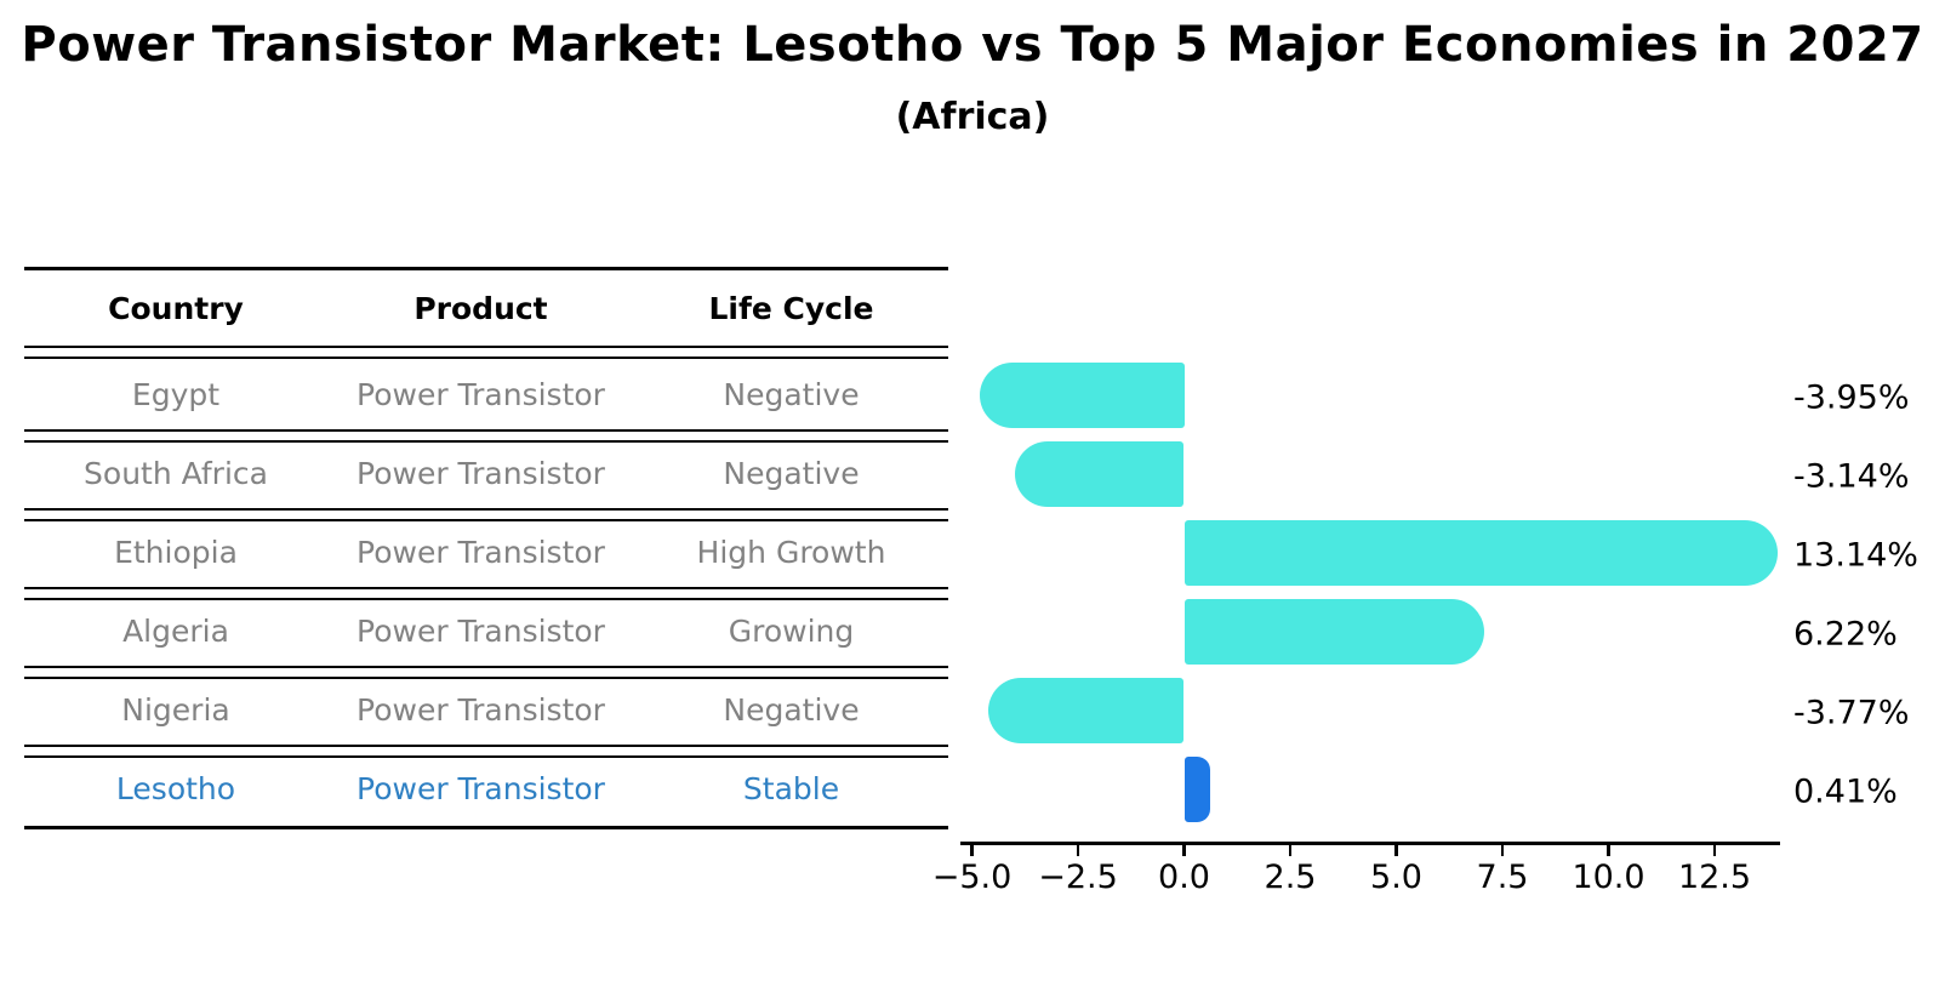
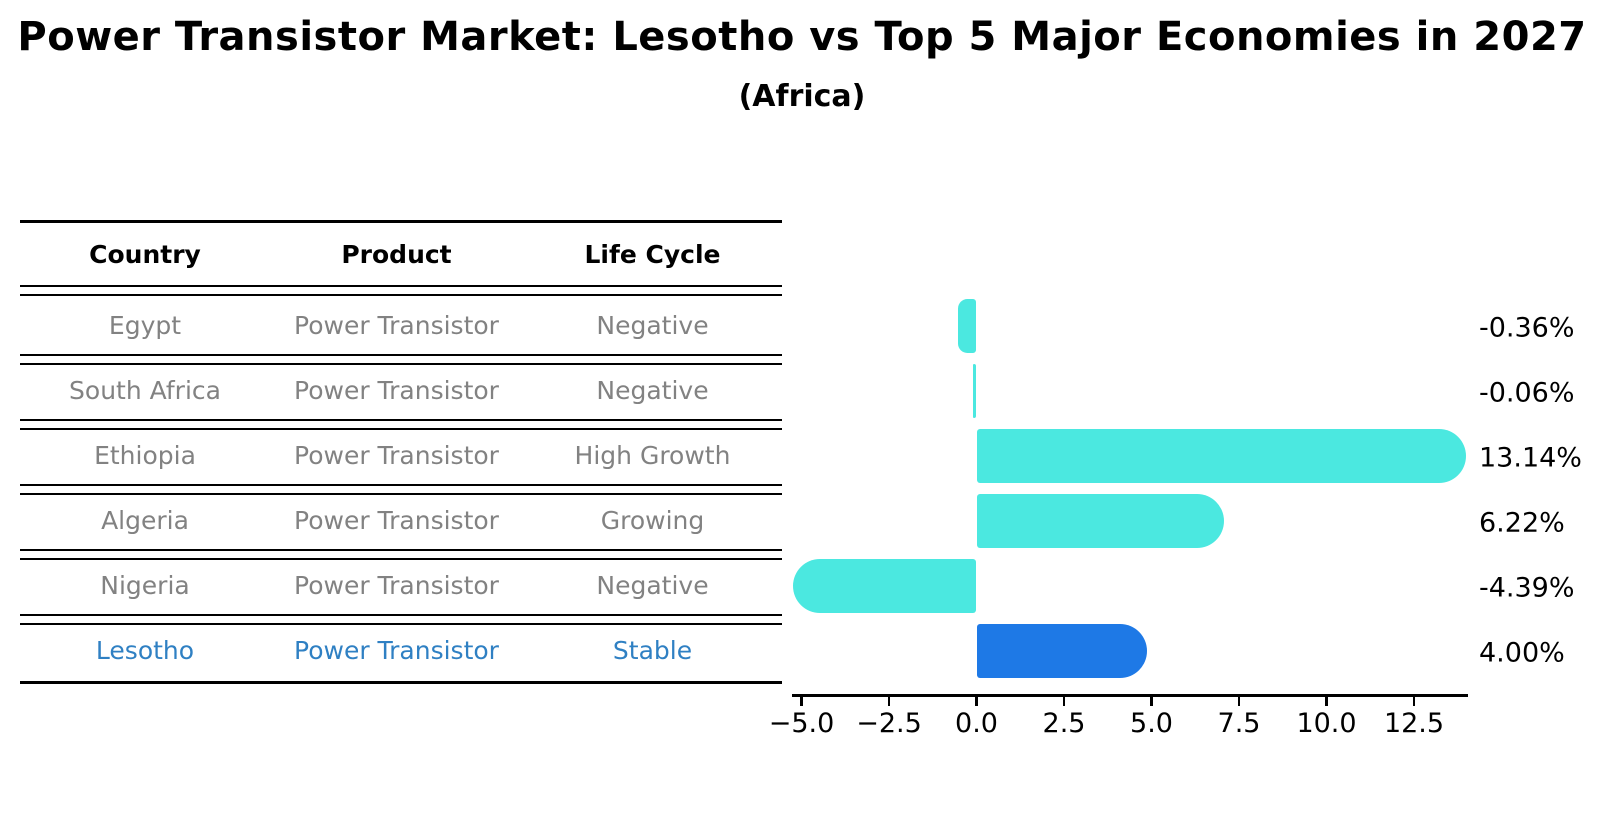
Egypt: -3.95% -> -0.36%
South Africa: -3.14% -> -0.06%
Nigeria: -3.77% -> -4.39%
Lesotho: 0.41% -> 4.00%
